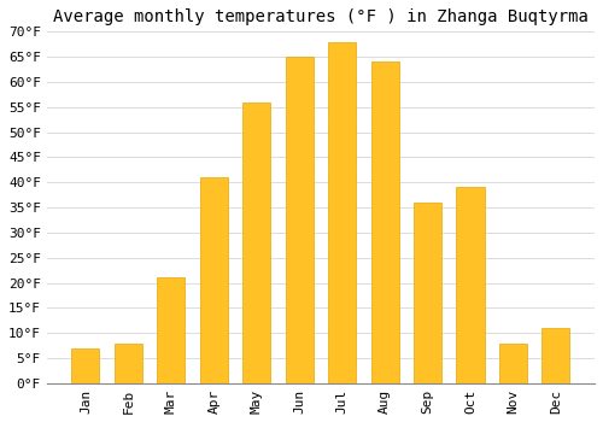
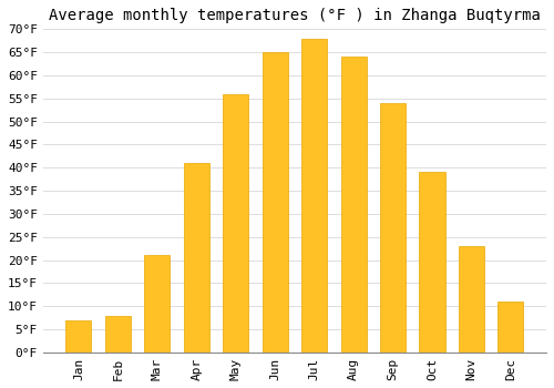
Sep: 36°F -> 54°F
Nov: 8°F -> 23°F
